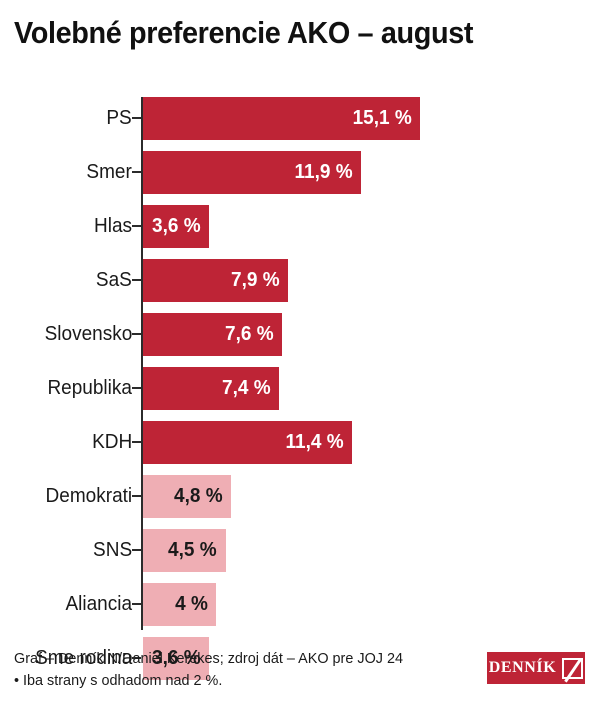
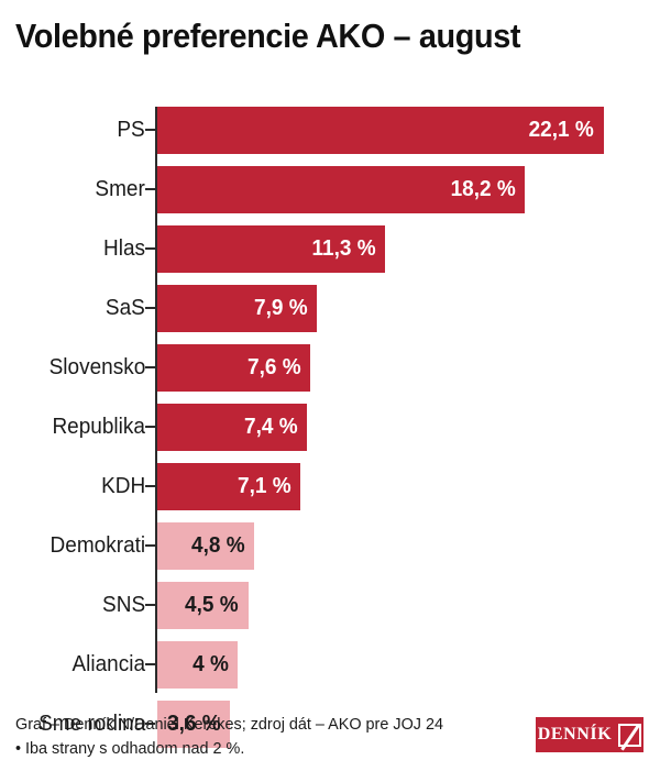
PS: 15,1 -> 22,1
Smer: 11,9 -> 18,2
Hlas: 3,6 -> 11,3
KDH: 11,4 -> 7,1
